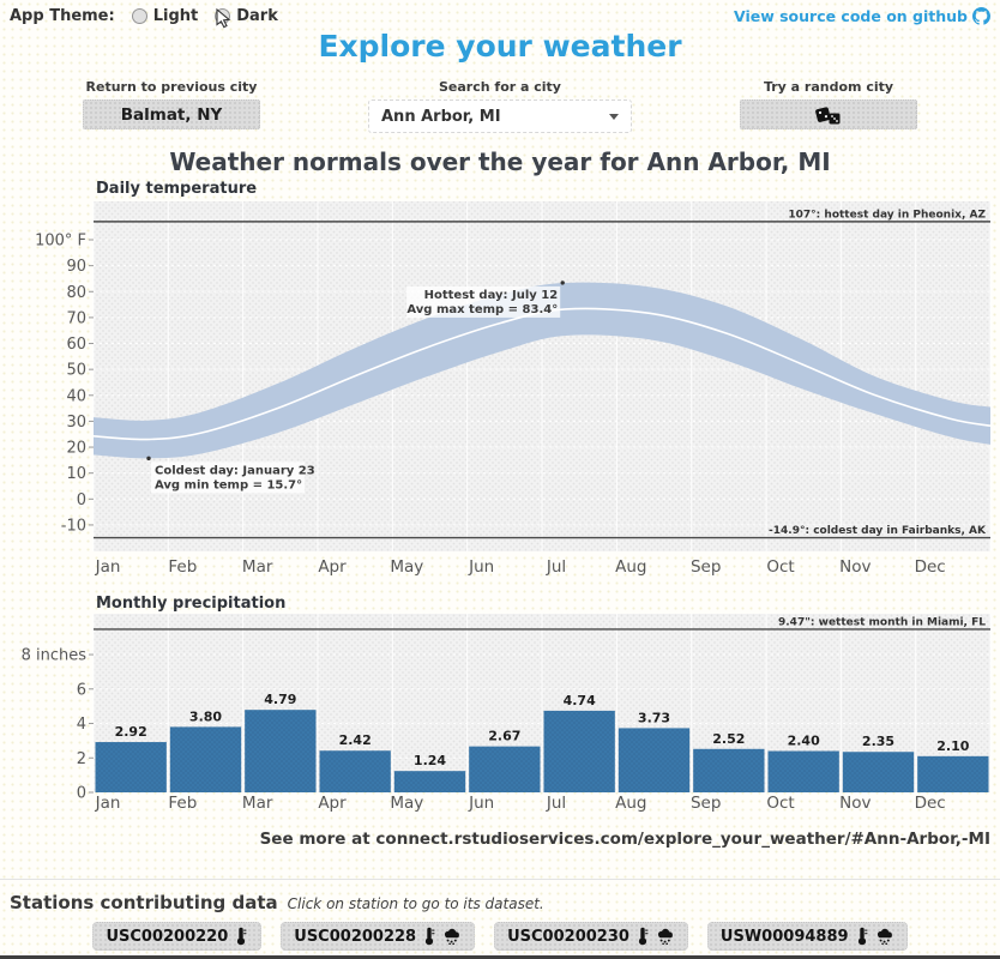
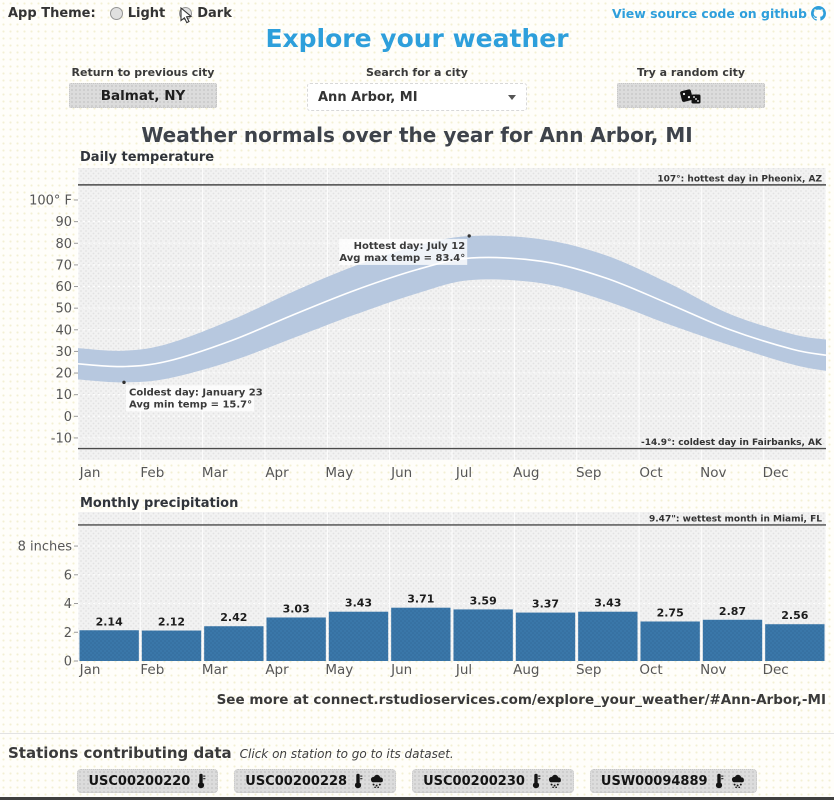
Monthly precipitation/Jan: 2.92 -> 2.14
Monthly precipitation/Feb: 3.80 -> 2.12
Monthly precipitation/Mar: 4.79 -> 2.42
Monthly precipitation/Apr: 2.42 -> 3.03
Monthly precipitation/May: 1.24 -> 3.43
Monthly precipitation/Jun: 2.67 -> 3.71
Monthly precipitation/Jul: 4.74 -> 3.59
Monthly precipitation/Aug: 3.73 -> 3.37
Monthly precipitation/Sep: 2.52 -> 3.43
Monthly precipitation/Oct: 2.40 -> 2.75
Monthly precipitation/Nov: 2.35 -> 2.87
Monthly precipitation/Dec: 2.10 -> 2.56
